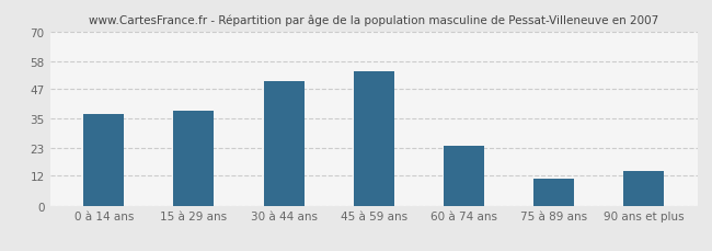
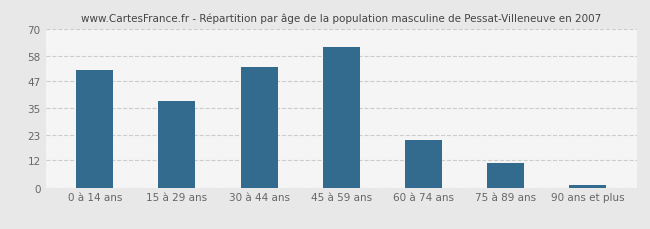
0 à 14 ans: 37 -> 52
30 à 44 ans: 50 -> 53
45 à 59 ans: 54 -> 62
60 à 74 ans: 24 -> 21
90 ans et plus: 14 -> 1
